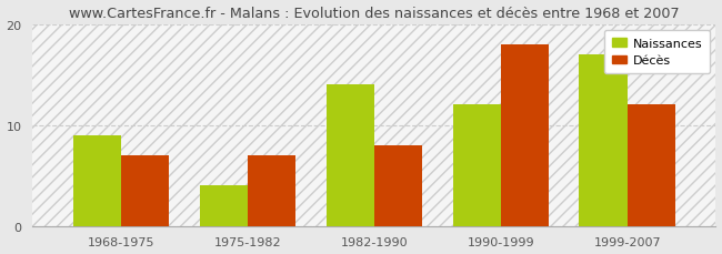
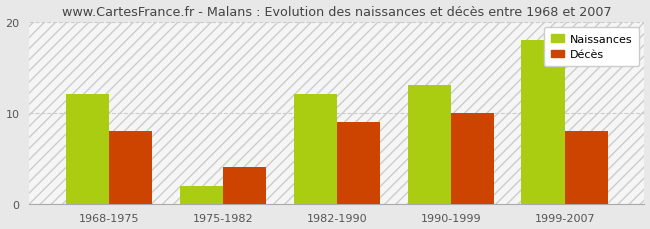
Naissances/1968-1975: 9 -> 12
Décès/1968-1975: 7 -> 8
Naissances/1975-1982: 4 -> 2
Décès/1975-1982: 7 -> 4
Naissances/1982-1990: 14 -> 12
Décès/1982-1990: 8 -> 9
Naissances/1990-1999: 12 -> 13
Décès/1990-1999: 18 -> 10
Naissances/1999-2007: 17 -> 18
Décès/1999-2007: 12 -> 8
